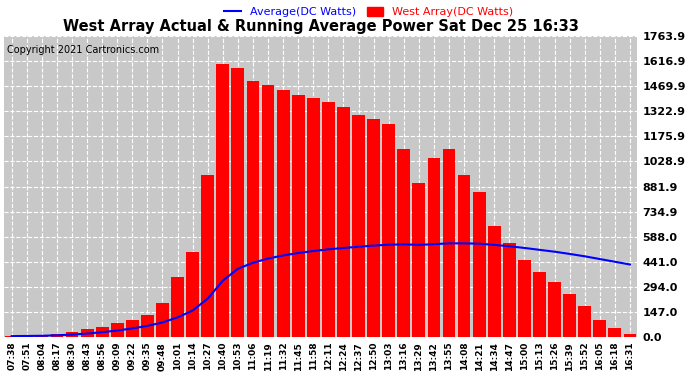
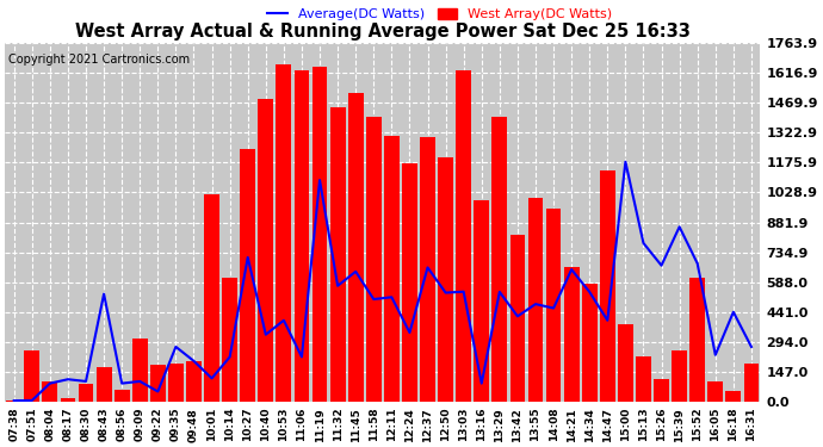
West Array(DC Watts)/07:51: 10 -> 250
West Array(DC Watts)/08:04: 10 -> 100
Average(DC Watts)/08:04: 10 -> 90
Average(DC Watts)/08:17: 10 -> 110
West Array(DC Watts)/08:30: 30 -> 90
Average(DC Watts)/08:30: 10 -> 100
West Array(DC Watts)/08:43: 40 -> 170
Average(DC Watts)/08:43: 20 -> 530
Average(DC Watts)/08:56: 30 -> 90
West Array(DC Watts)/09:09: 80 -> 310
Average(DC Watts)/09:09: 40 -> 100
West Array(DC Watts)/09:22: 100 -> 180
West Array(DC Watts)/09:35: 130 -> 190
Average(DC Watts)/09:35: 60 -> 270
Average(DC Watts)/09:48: 80 -> 200
West Array(DC Watts)/10:01: 350 -> 1020
West Array(DC Watts)/10:14: 500 -> 610
Average(DC Watts)/10:14: 160 -> 220
West Array(DC Watts)/10:27: 950 -> 1240
Average(DC Watts)/10:27: 220 -> 710
West Array(DC Watts)/10:40: 1600 -> 1490
West Array(DC Watts)/10:53: 1580 -> 1660
West Array(DC Watts)/11:06: 1500 -> 1630
Average(DC Watts)/11:06: 440 -> 220
West Array(DC Watts)/11:19: 1480 -> 1650
Average(DC Watts)/11:19: 460 -> 1090
Average(DC Watts)/11:32: 480 -> 570
West Array(DC Watts)/11:45: 1420 -> 1520
Average(DC Watts)/11:45: 490 -> 640
West Array(DC Watts)/12:11: 1380 -> 1310
West Array(DC Watts)/12:24: 1350 -> 1170
Average(DC Watts)/12:24: 520 -> 340
Average(DC Watts)/12:37: 530 -> 660
West Array(DC Watts)/12:50: 1280 -> 1200
West Array(DC Watts)/13:03: 1250 -> 1630
West Array(DC Watts)/13:16: 1100 -> 990
Average(DC Watts)/13:16: 540 -> 90
West Array(DC Watts)/13:29: 900 -> 1400
West Array(DC Watts)/13:42: 1050 -> 820
Average(DC Watts)/13:42: 540 -> 420
West Array(DC Watts)/13:55: 1100 -> 1000
Average(DC Watts)/13:55: 550 -> 480
Average(DC Watts)/14:08: 550 -> 460
West Array(DC Watts)/14:21: 850 -> 660
Average(DC Watts)/14:21: 550 -> 650
West Array(DC Watts)/14:34: 650 -> 580
West Array(DC Watts)/14:47: 550 -> 1140
Average(DC Watts)/14:47: 530 -> 400
West Array(DC Watts)/15:00: 450 -> 380
Average(DC Watts)/15:00: 520 -> 1180
West Array(DC Watts)/15:13: 380 -> 220
Average(DC Watts)/15:13: 510 -> 780
West Array(DC Watts)/15:26: 320 -> 110
Average(DC Watts)/15:26: 500 -> 670
Average(DC Watts)/15:39: 490 -> 860
West Array(DC Watts)/15:52: 180 -> 610
Average(DC Watts)/15:52: 470 -> 680
Average(DC Watts)/16:05: 460 -> 230
West Array(DC Watts)/16:31: 20 -> 190
Average(DC Watts)/16:31: 420 -> 270
